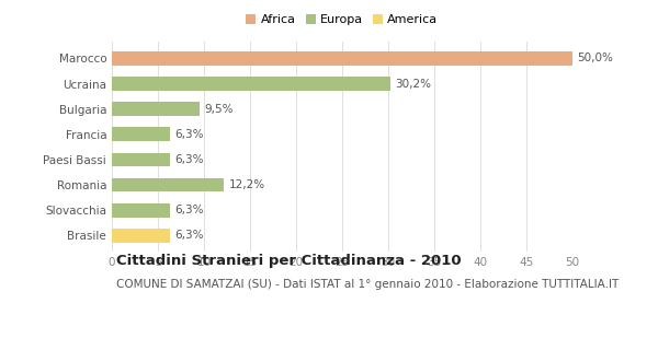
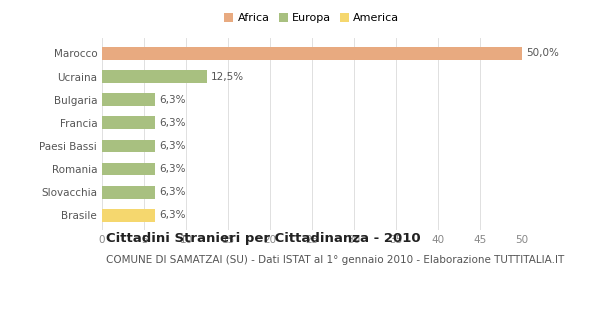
Ucraina: 30,2% -> 12,5%
Bulgaria: 9,5% -> 6,3%
Romania: 12,2% -> 6,3%
